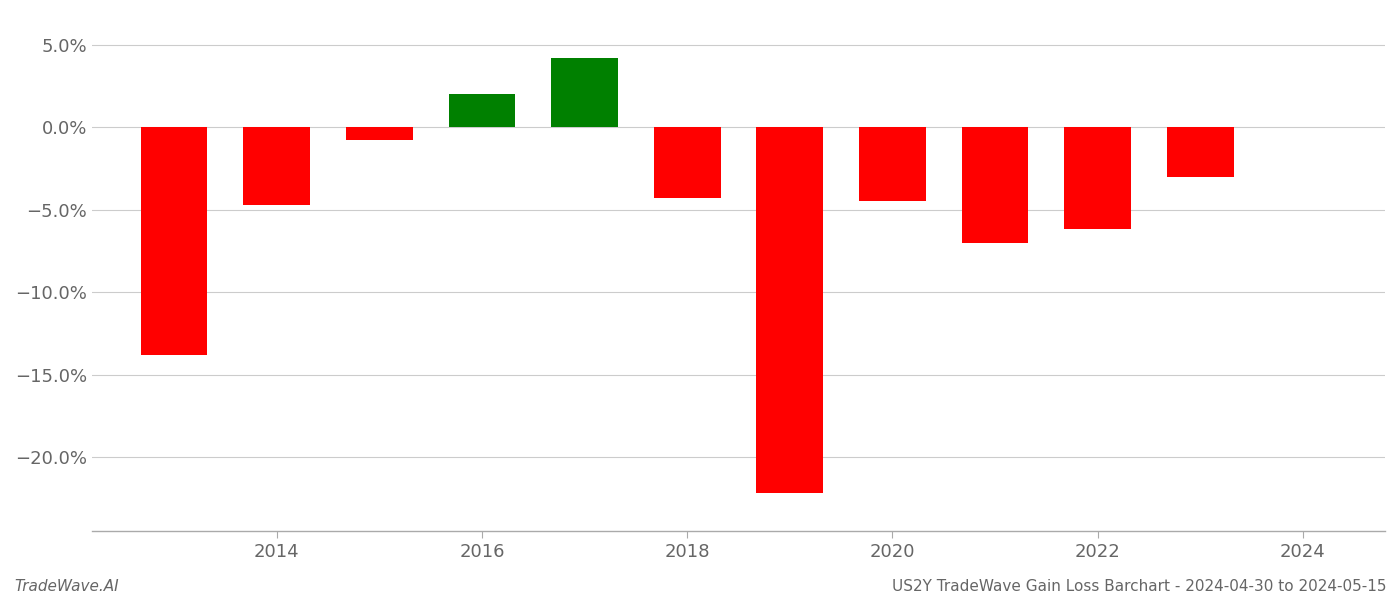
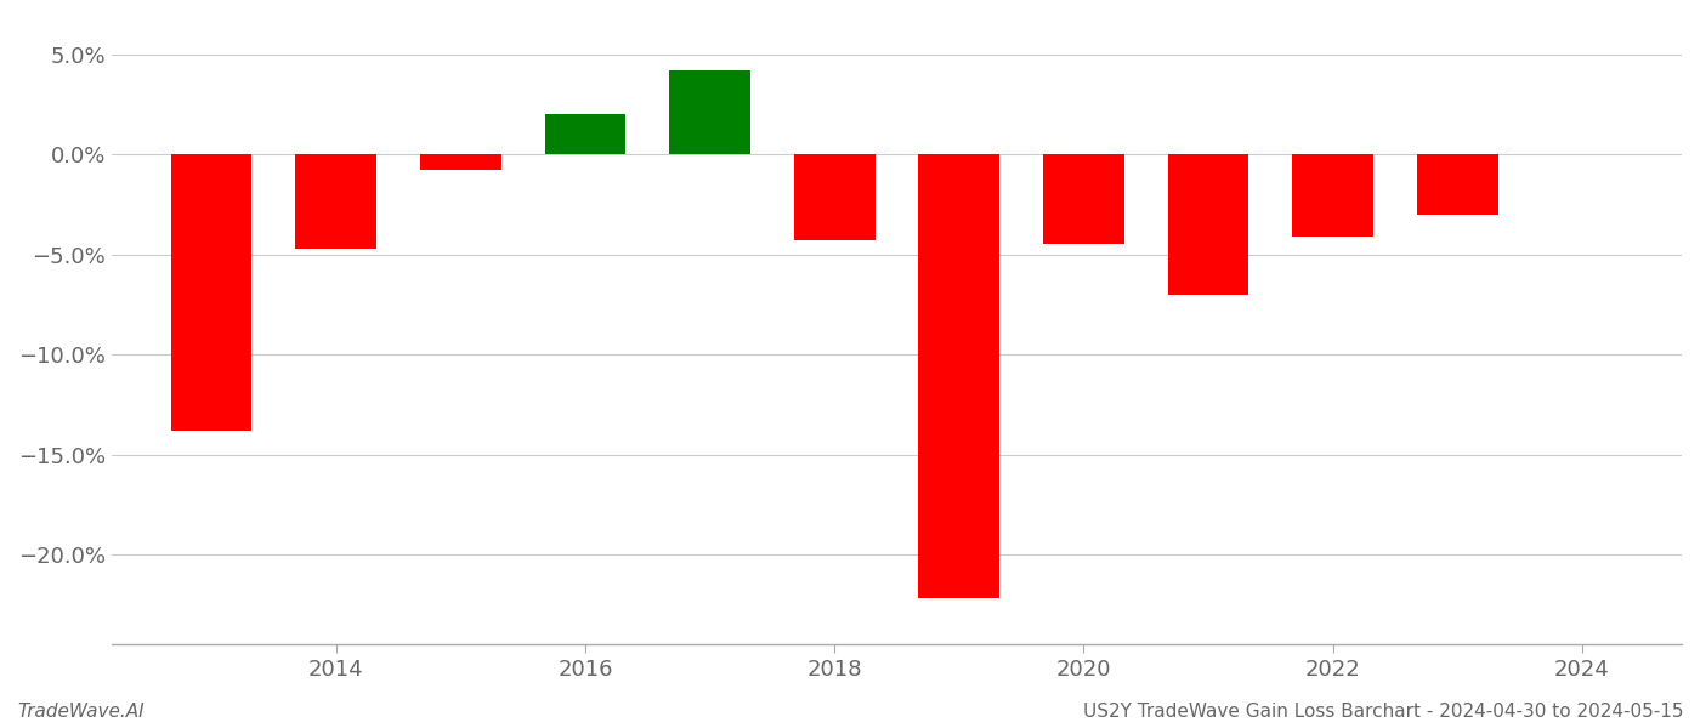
2022: -6.2% -> -4.1%
